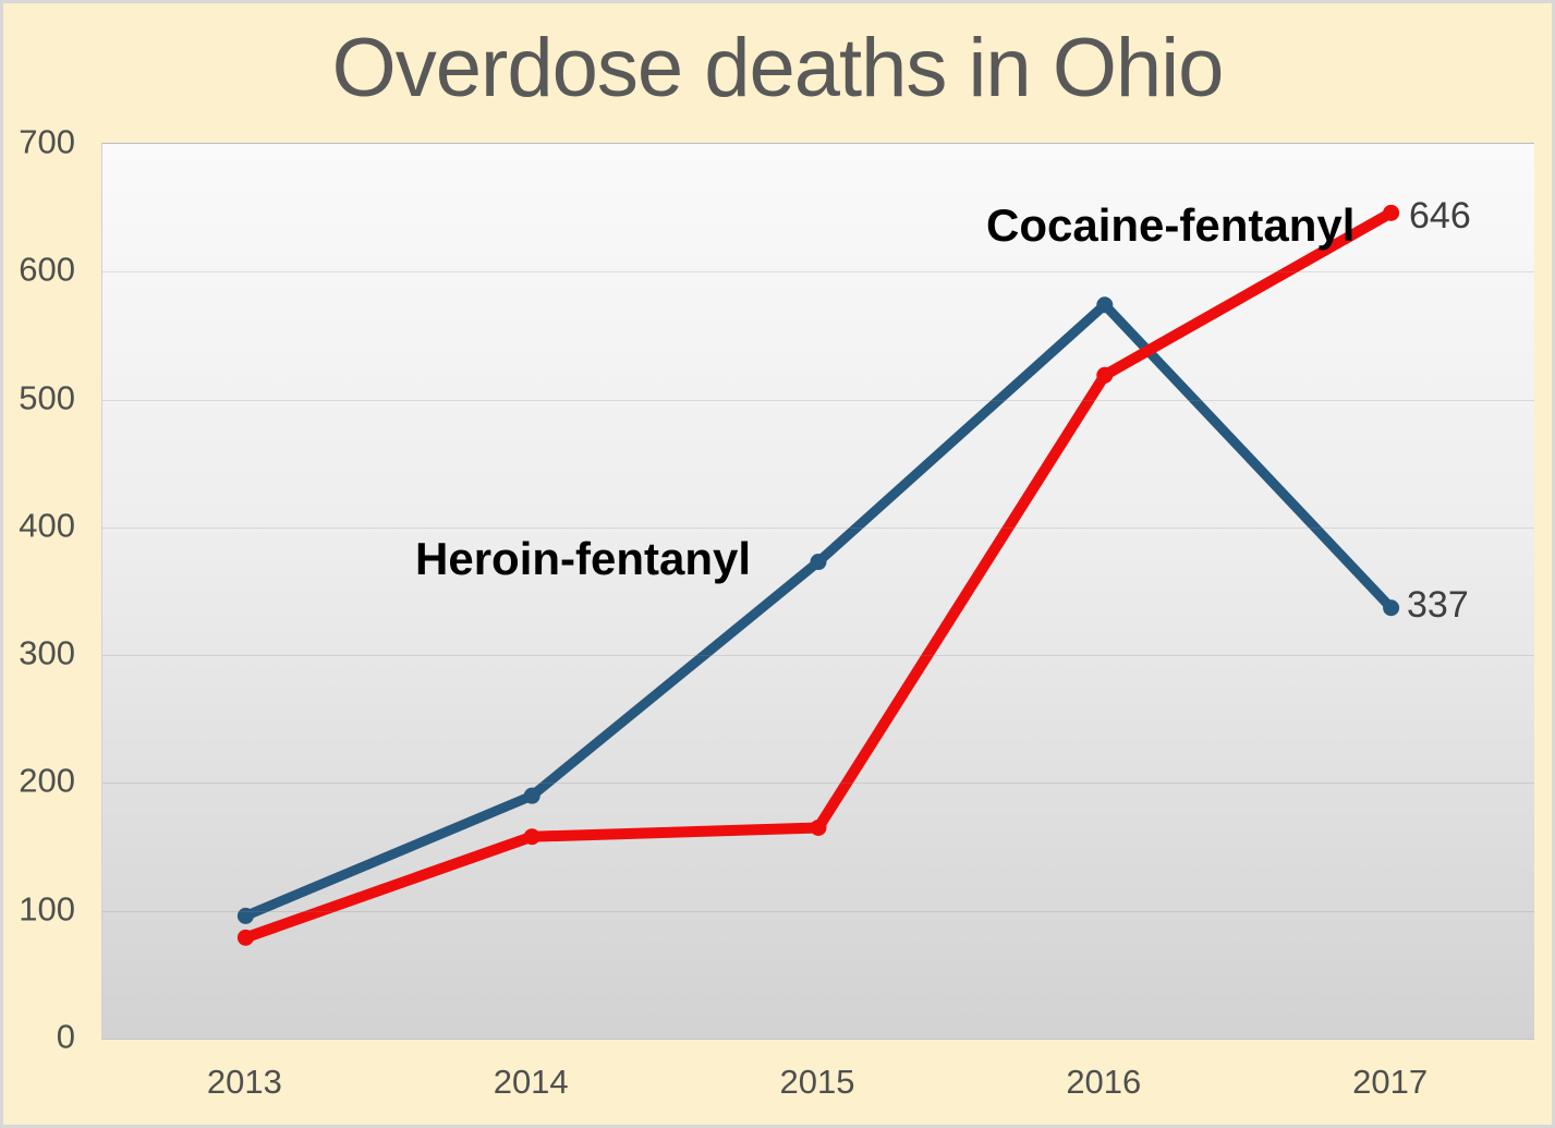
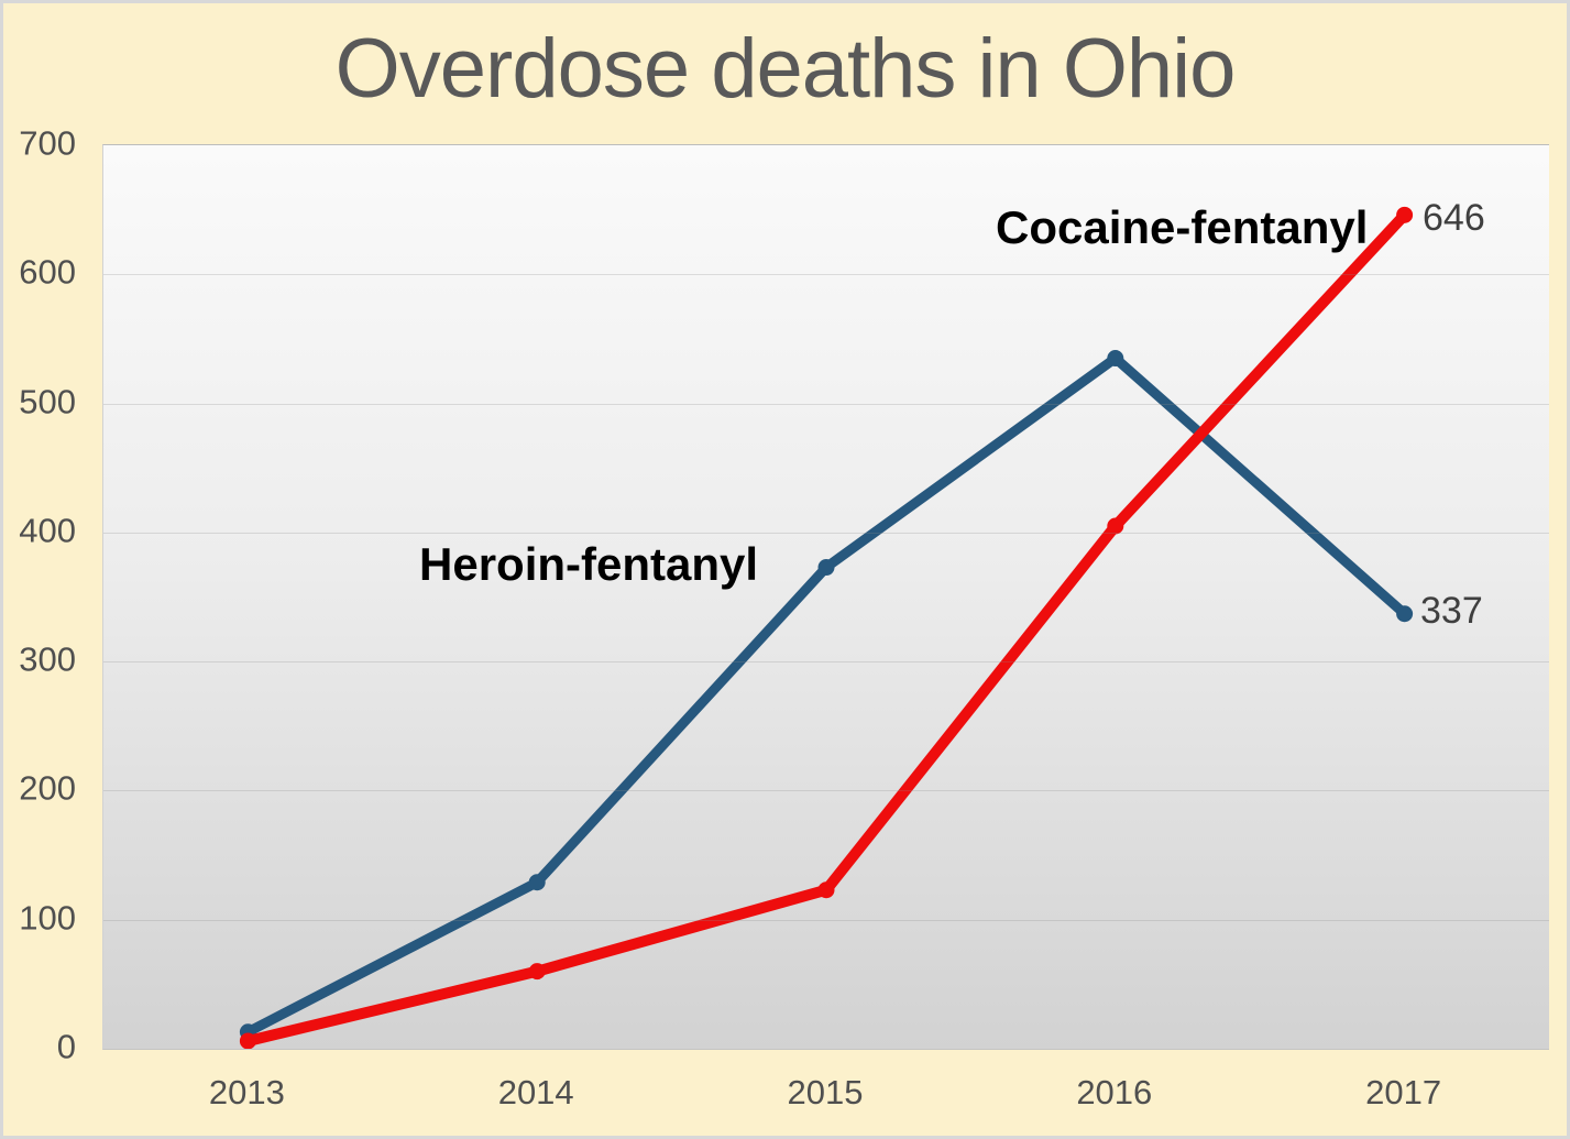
Heroin-fentanyl/2013: 96 -> 13
Cocaine-fentanyl/2013: 79 -> 6
Heroin-fentanyl/2014: 190 -> 129
Cocaine-fentanyl/2014: 158 -> 60
Cocaine-fentanyl/2015: 165 -> 123
Heroin-fentanyl/2016: 574 -> 535
Cocaine-fentanyl/2016: 519 -> 405
